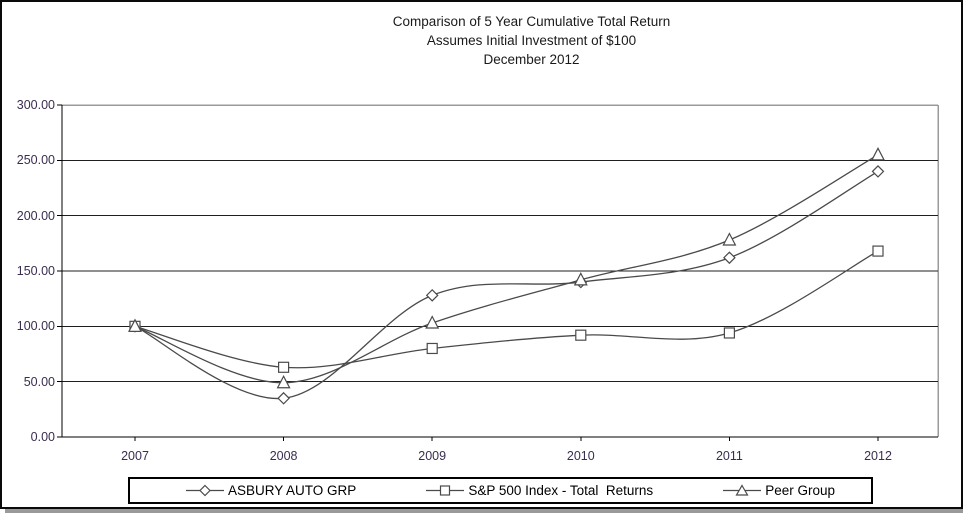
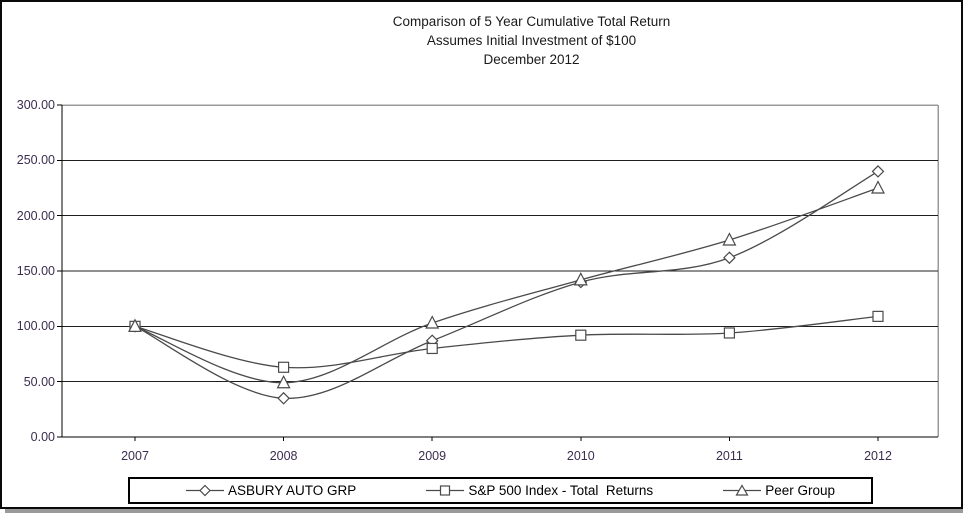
ASBURY AUTO GRP/2009: 128 -> 87
S&P 500 Index - Total Returns/2012: 168 -> 109
Peer Group/2012: 255 -> 225
